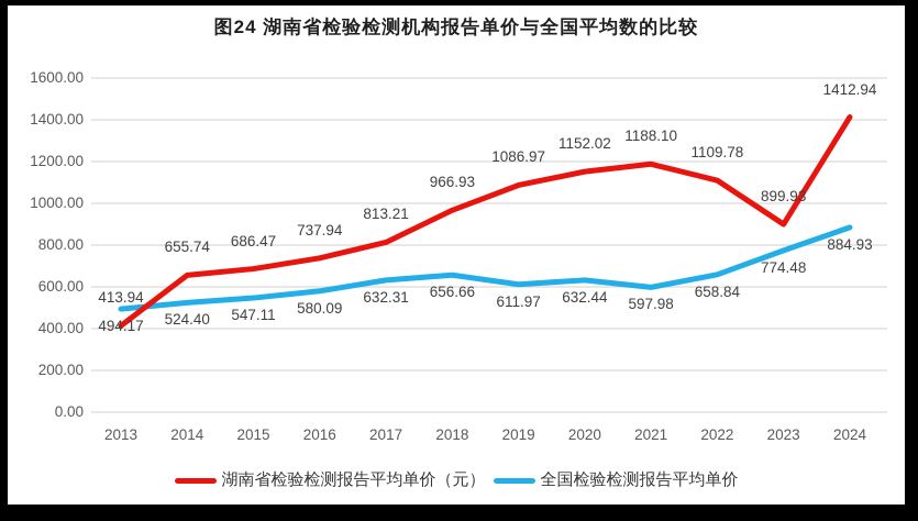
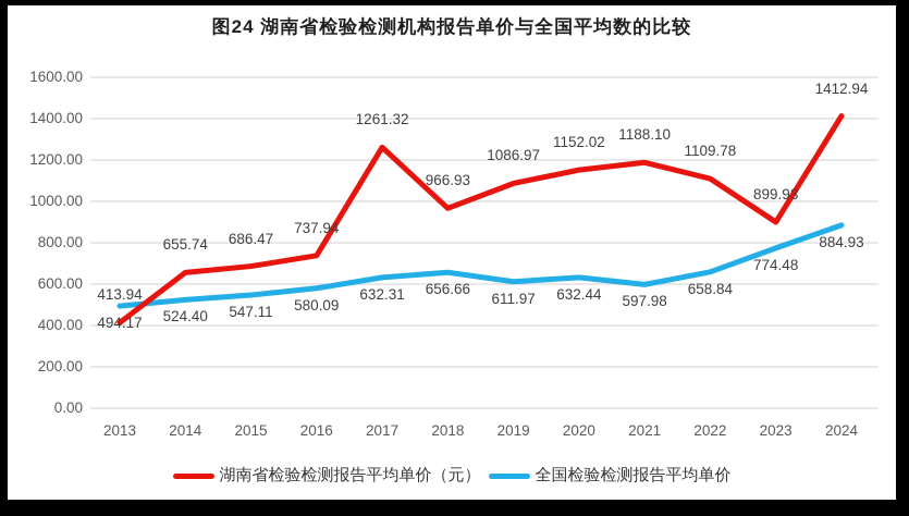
湖南省检验检测报告平均单价（元）/2017: 813.21 -> 1261.32
